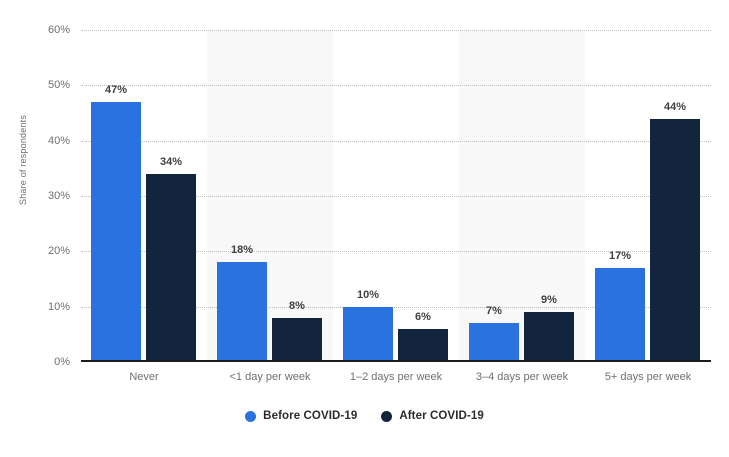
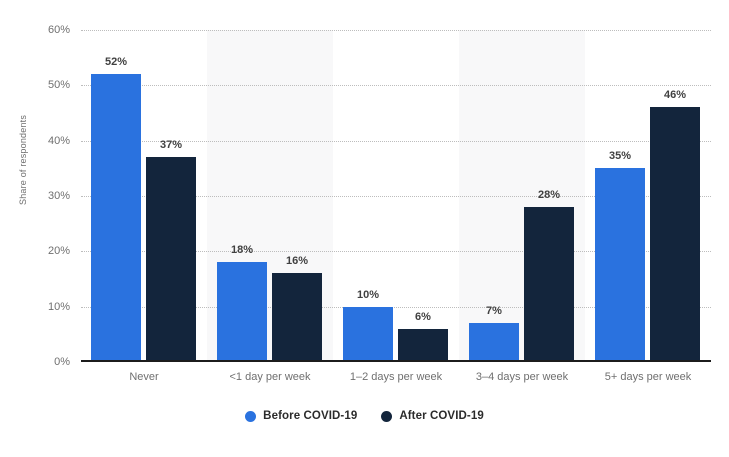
Before COVID-19/Never: 47% -> 52%
After COVID-19/Never: 34% -> 37%
After COVID-19/<1 day per week: 8% -> 16%
After COVID-19/3–4 days per week: 9% -> 28%
Before COVID-19/5+ days per week: 17% -> 35%
After COVID-19/5+ days per week: 44% -> 46%
